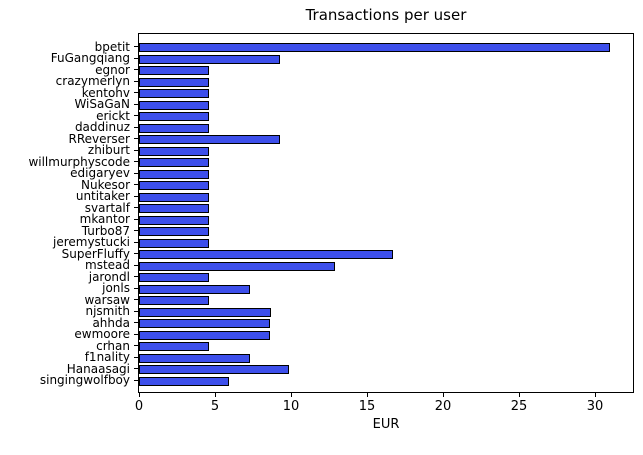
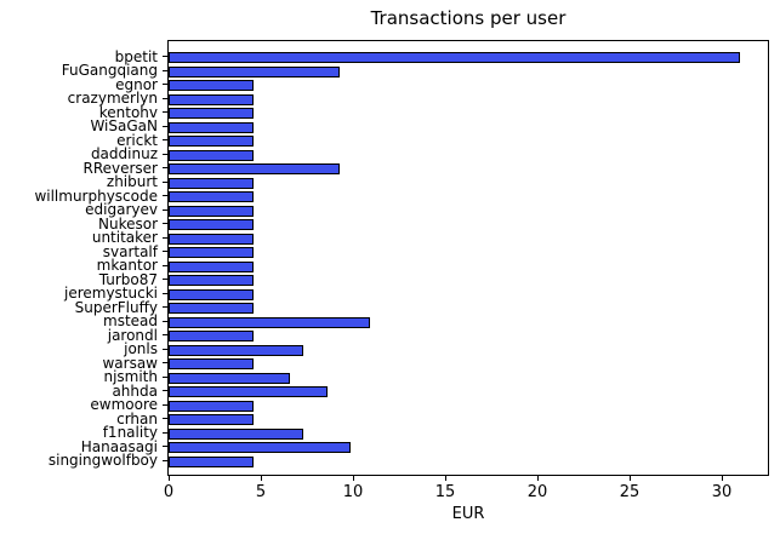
SuperFluffy: 16.7 -> 4.6
mstead: 12.9 -> 10.9
njsmith: 8.7 -> 6.6
ewmoore: 8.6 -> 4.6
singingwolfboy: 5.9 -> 4.6
